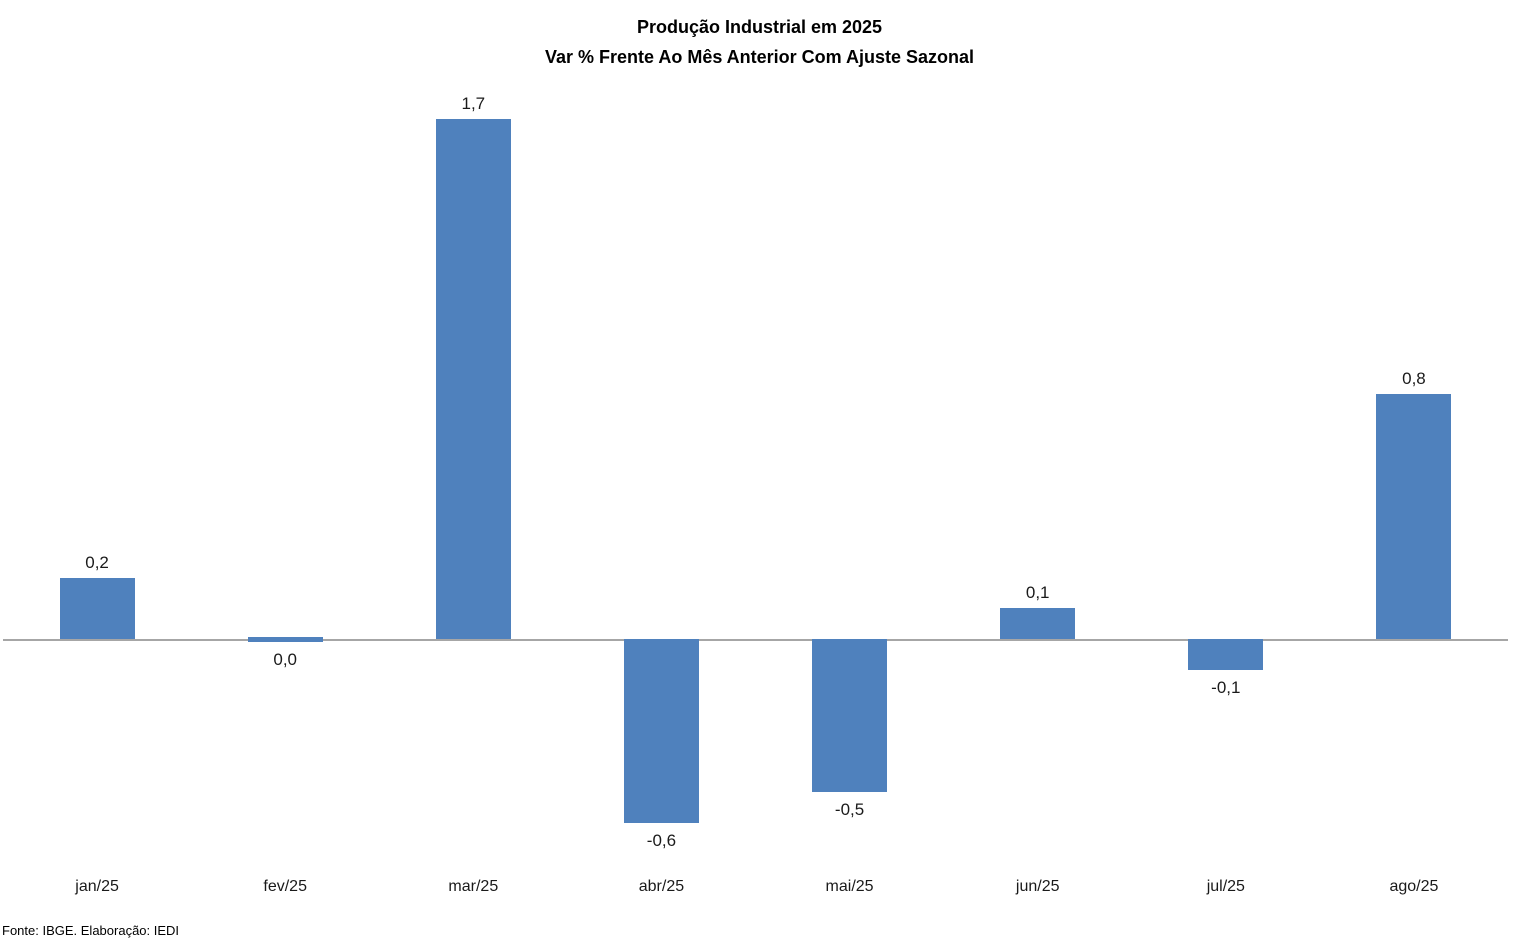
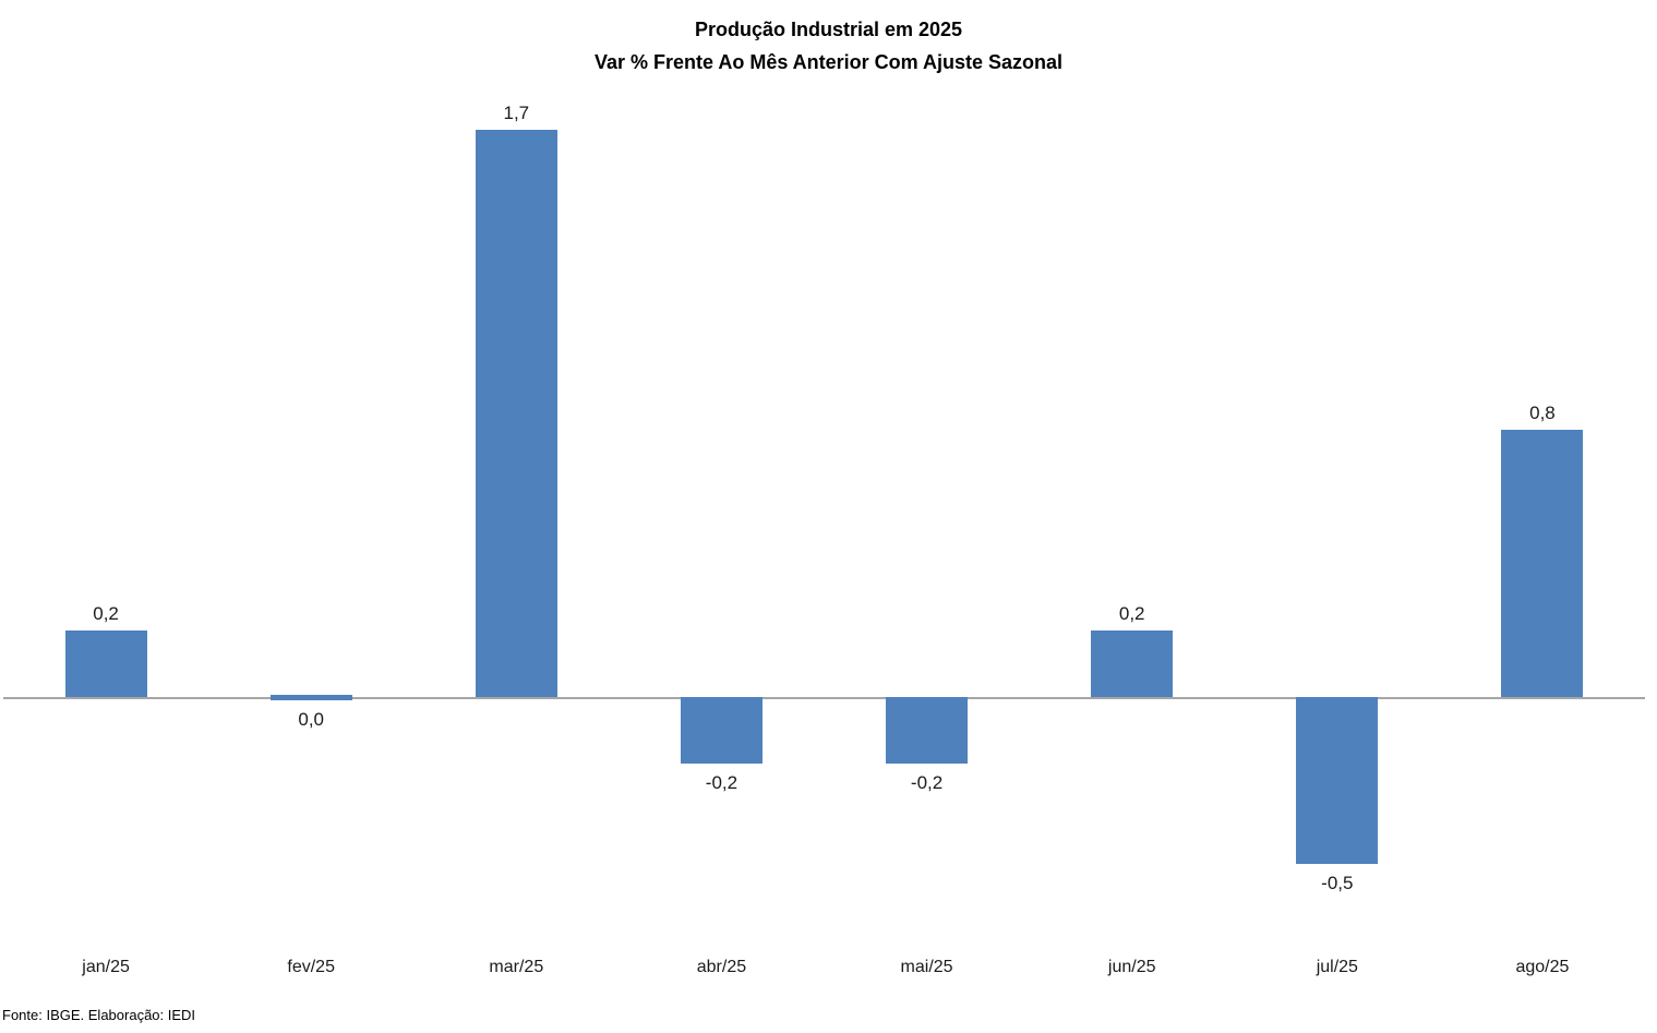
abr/25: -0,6 -> -0,2
mai/25: -0,5 -> -0,2
jun/25: 0,1 -> 0,2
jul/25: -0,1 -> -0,5
